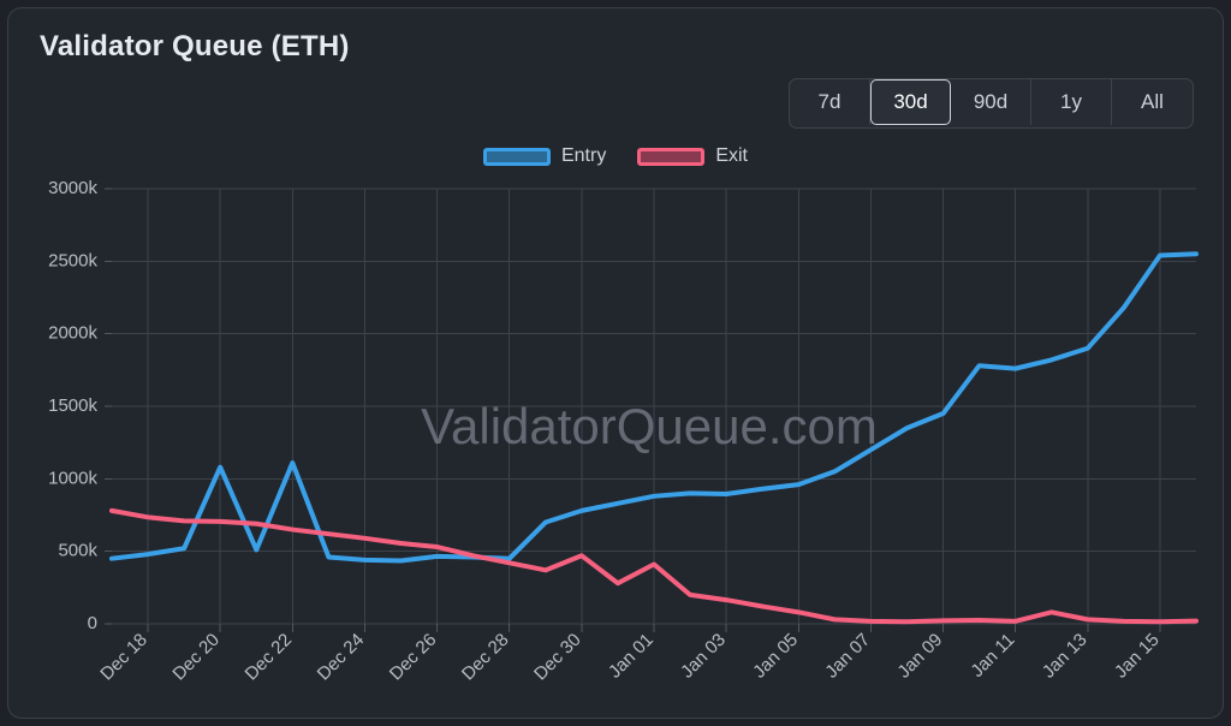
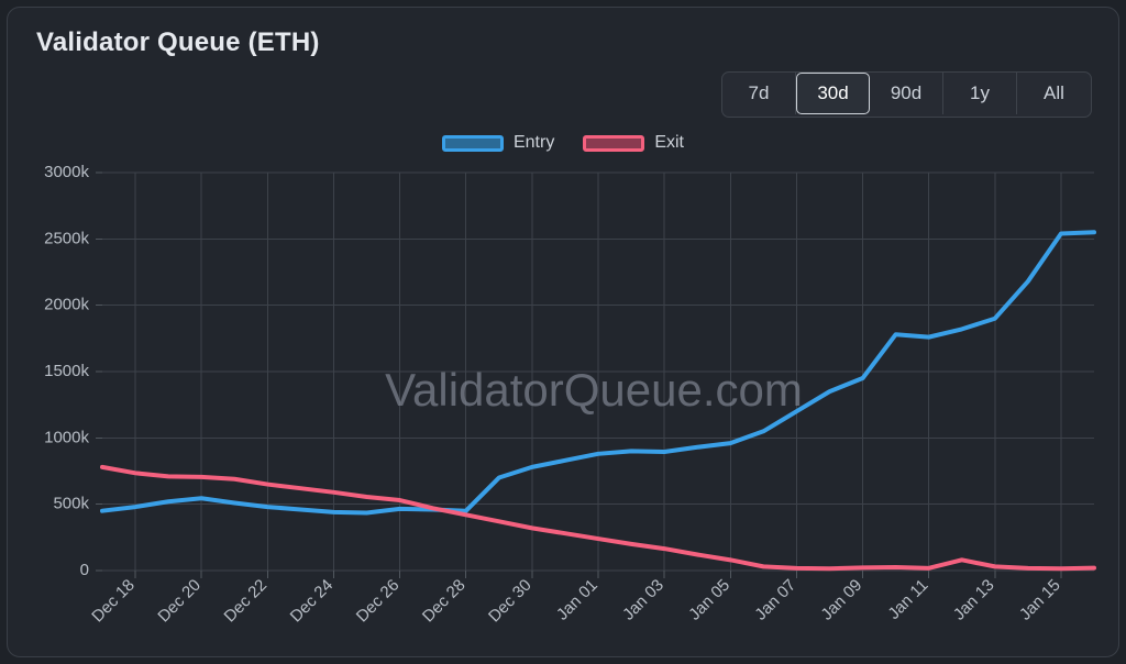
Entry/Dec 20: 1080k -> 540k
Entry/Dec 22: 1110k -> 480k
Exit/Dec 30: 470k -> 320k
Exit/Jan 01: 410k -> 240k
